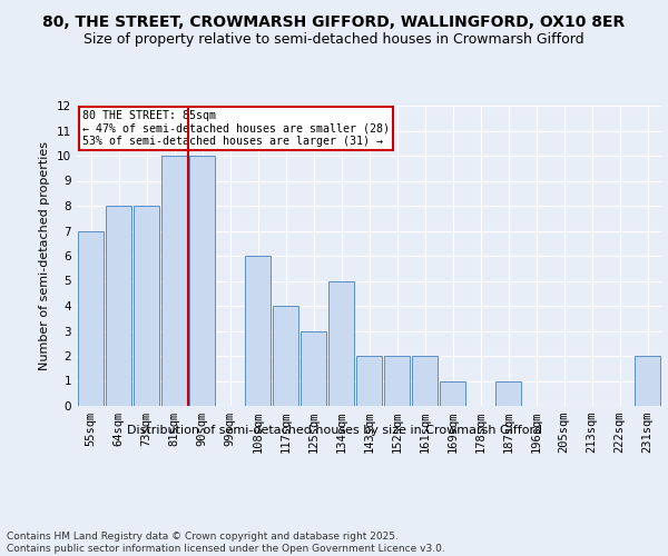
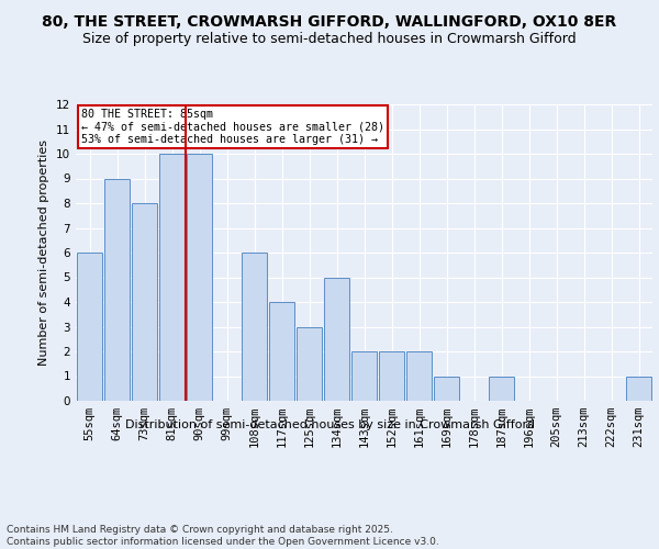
55sqm: 7 -> 6
64sqm: 8 -> 9
231sqm: 2 -> 1
